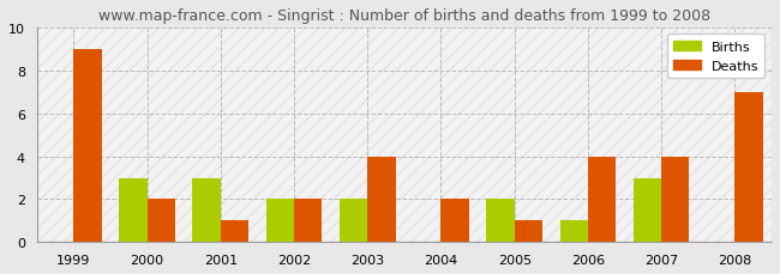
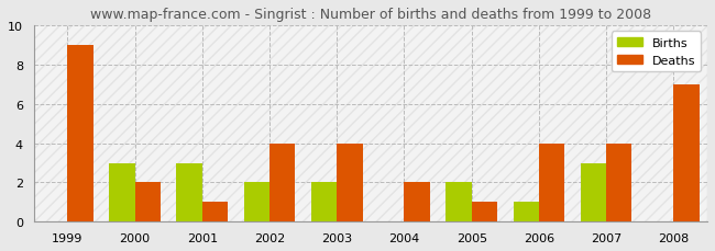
Deaths/2002: 2 -> 4
